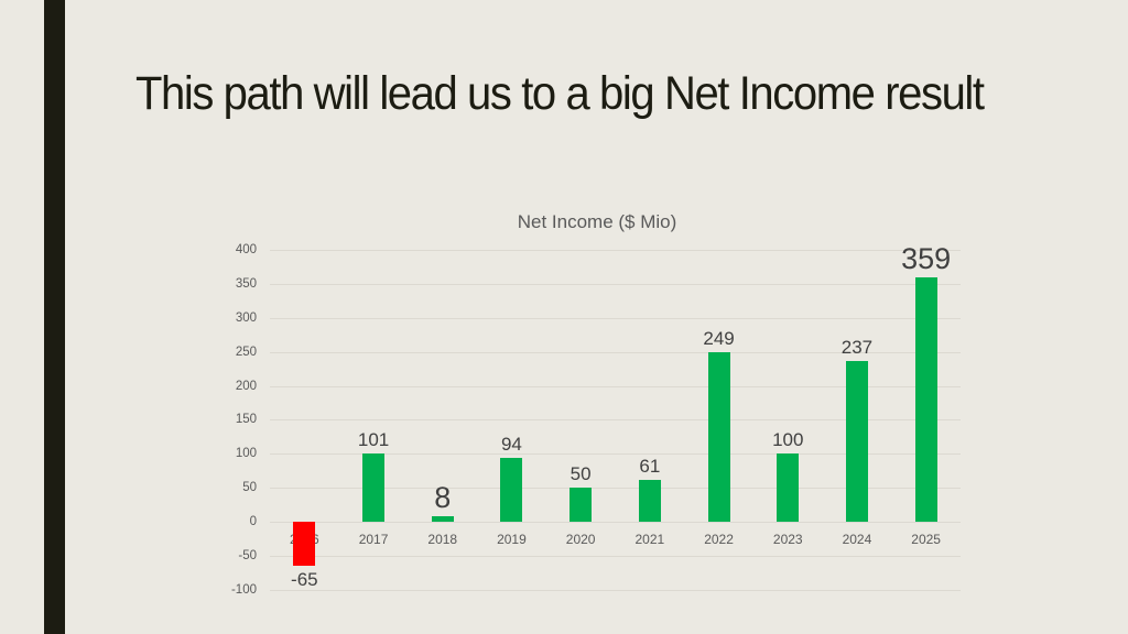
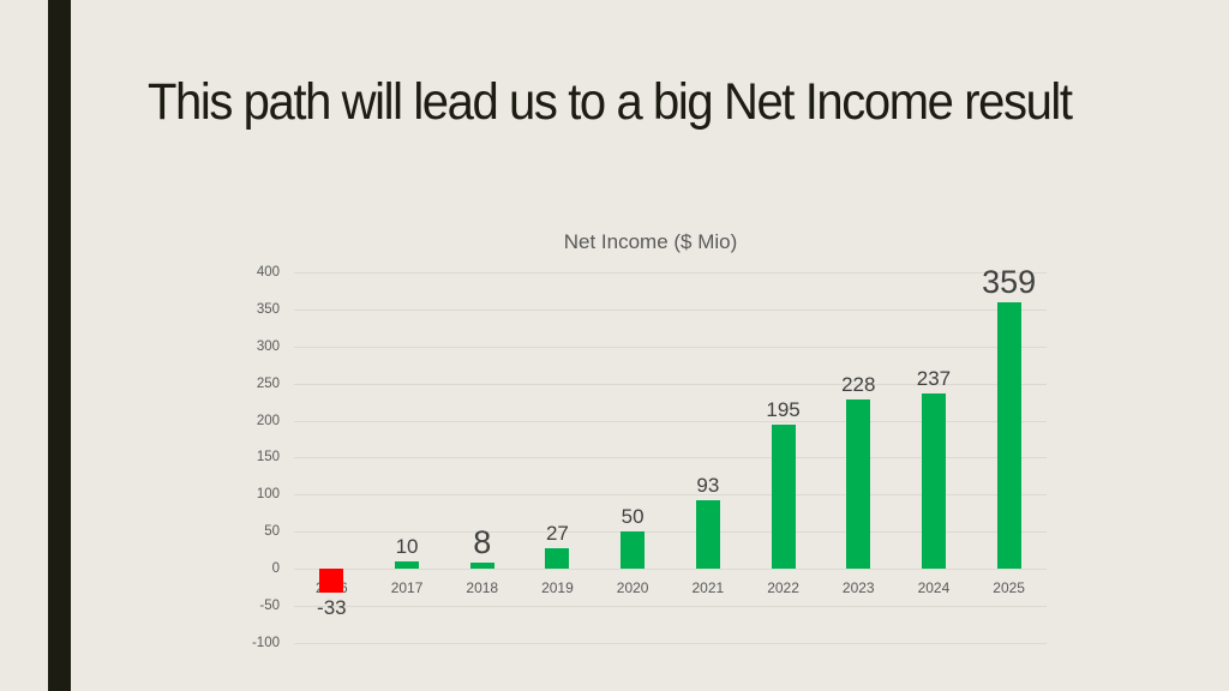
2016: -65 -> -33
2017: 101 -> 10
2019: 94 -> 27
2021: 61 -> 93
2022: 249 -> 195
2023: 100 -> 228
